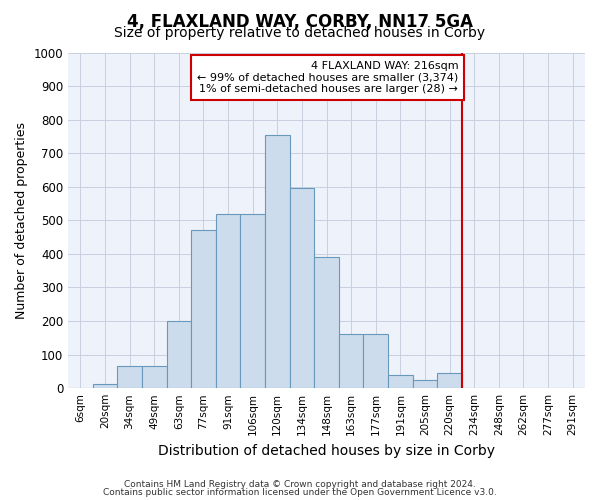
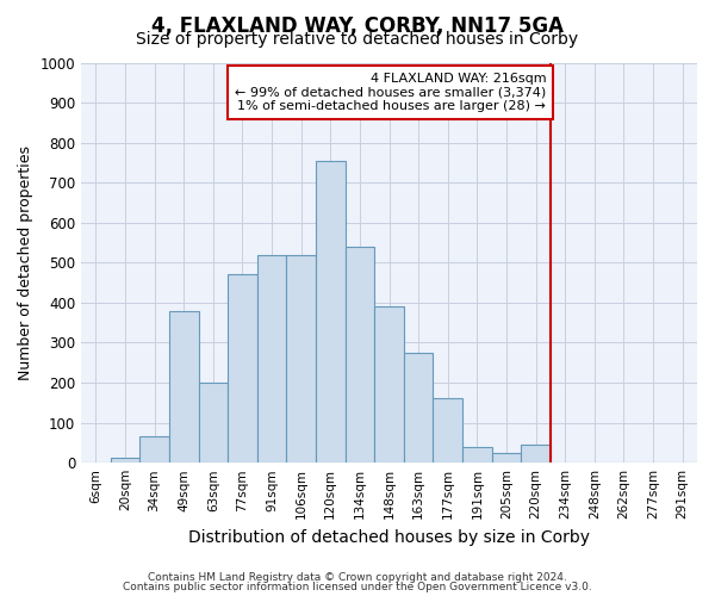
49sqm: 65 -> 380
134sqm: 595 -> 540
163sqm: 160 -> 275
